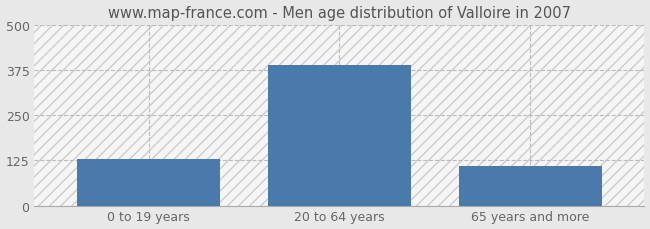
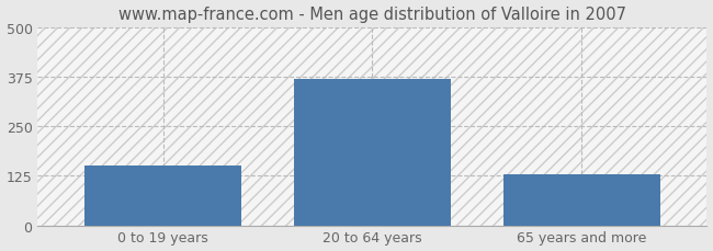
0 to 19 years: 130 -> 150
20 to 64 years: 390 -> 370
65 years and more: 110 -> 130
